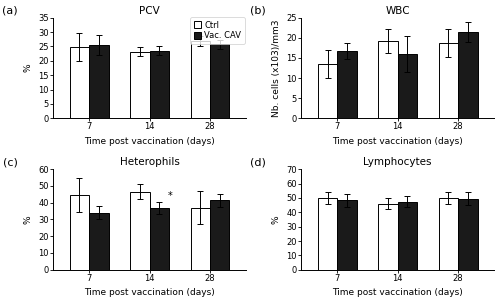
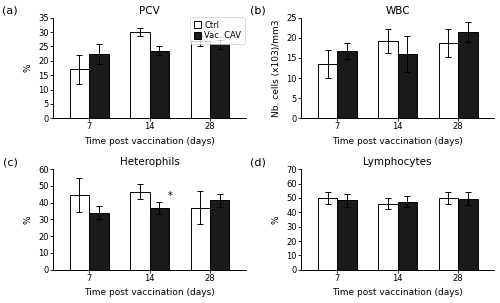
PCV/Ctrl/7: 24.8 -> 17.0
PCV/Vac. CAV/7: 25.5 -> 22.5
PCV/Ctrl/14: 23.2 -> 30.0
